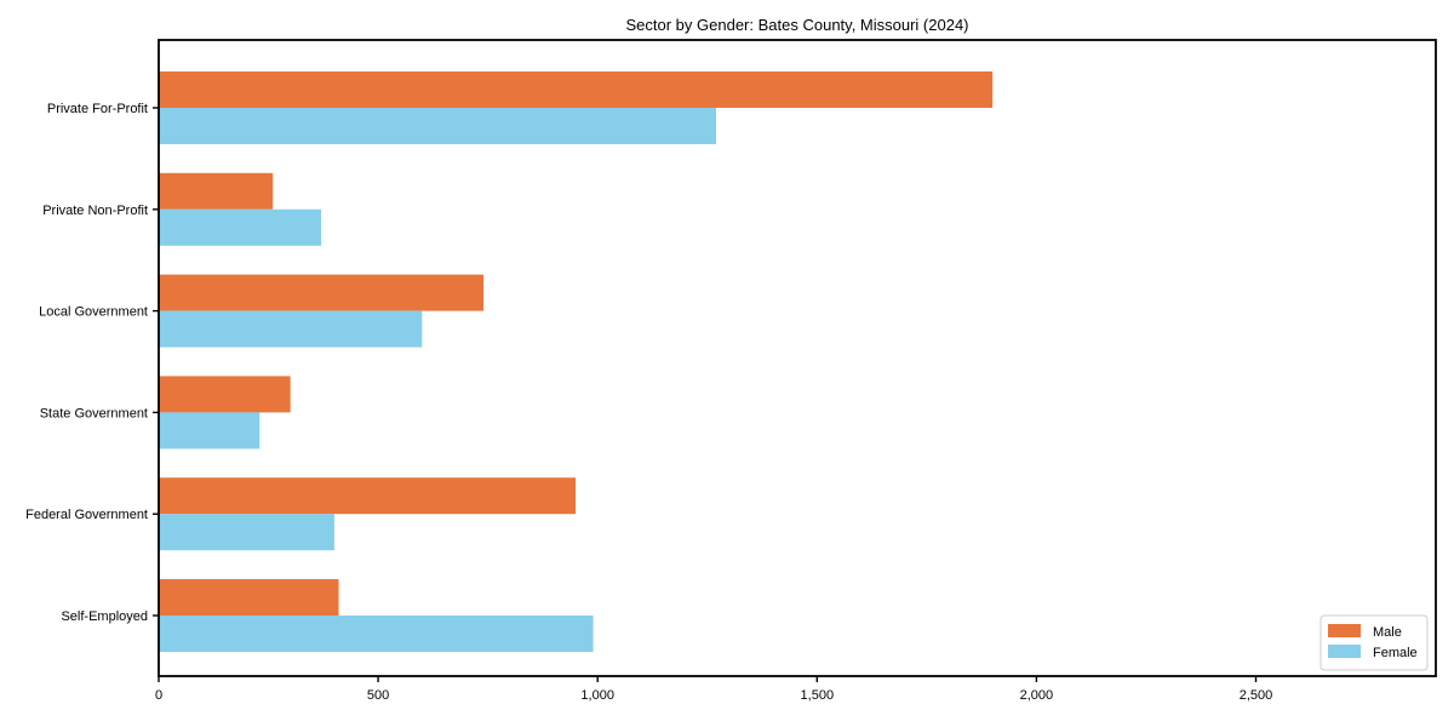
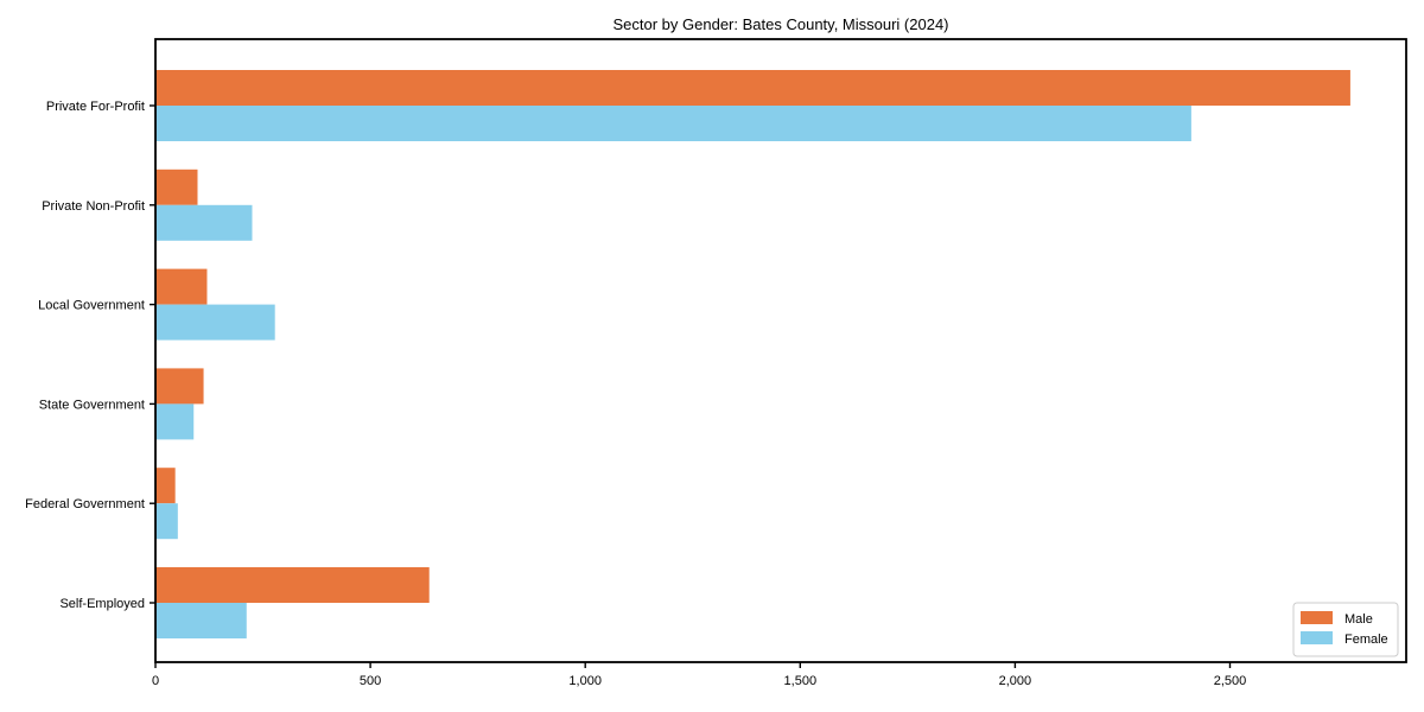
Male/Private For-Profit: 1900 -> 2780
Female/Private For-Profit: 1270 -> 2410
Male/Private Non-Profit: 260 -> 100
Female/Private Non-Profit: 370 -> 220
Male/Local Government: 740 -> 120
Female/Local Government: 600 -> 280
Male/State Government: 300 -> 110
Female/State Government: 230 -> 90
Male/Federal Government: 950 -> 50
Female/Federal Government: 400 -> 50
Male/Self-Employed: 410 -> 640
Female/Self-Employed: 990 -> 210
